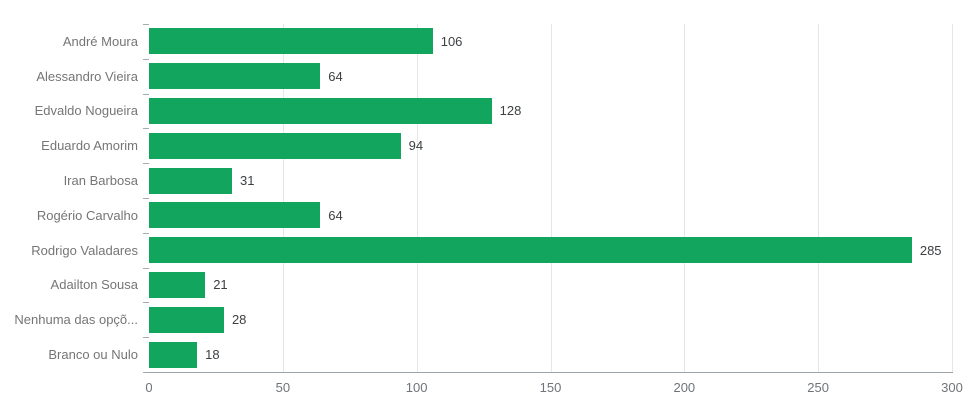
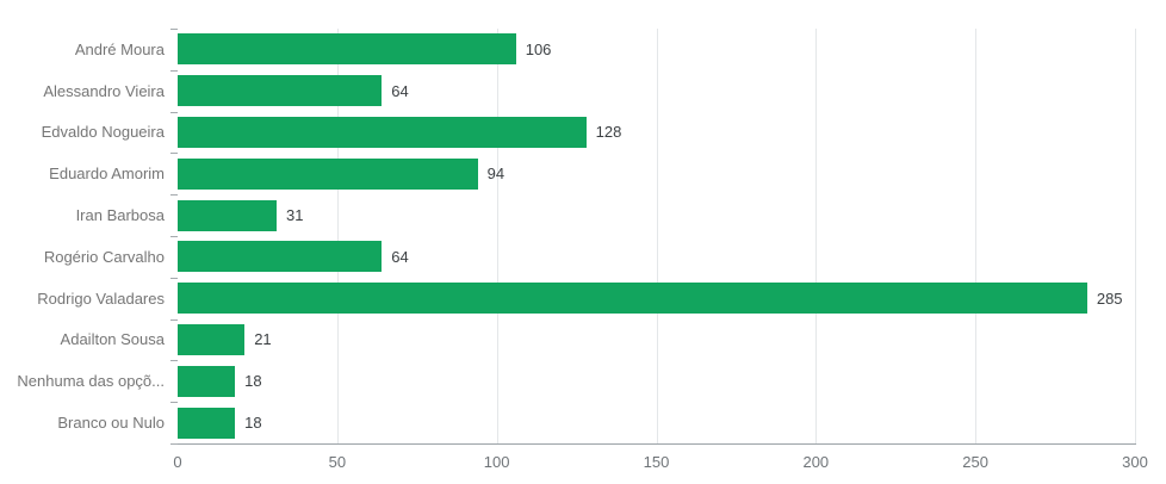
Nenhuma das opçõ...: 28 -> 18
